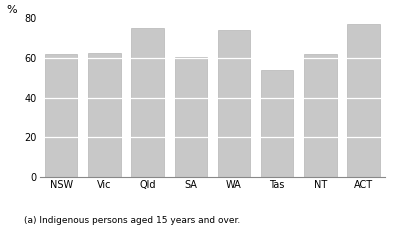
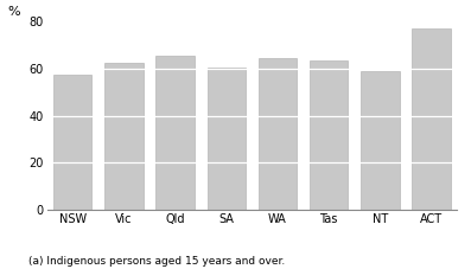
NSW: 62 -> 58
Qld: 75 -> 66
WA: 74 -> 64
Tas: 54 -> 64
NT: 62 -> 59
